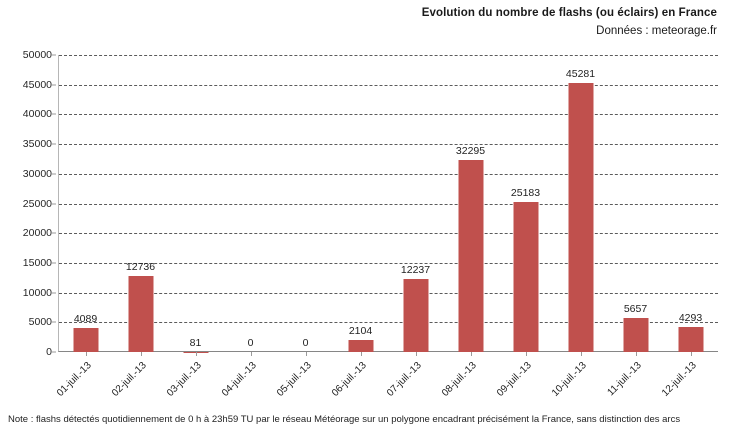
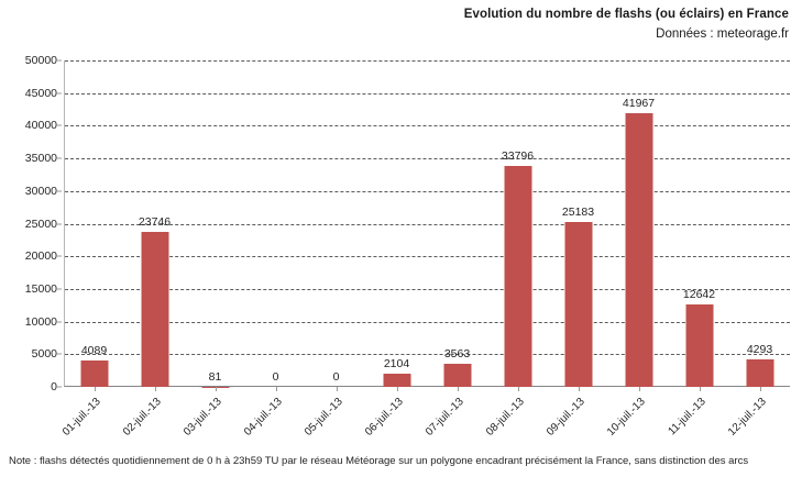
02-juil.-13: 12736 -> 23746
07-juil.-13: 12237 -> 3563
08-juil.-13: 32295 -> 33796
10-juil.-13: 45281 -> 41967
11-juil.-13: 5657 -> 12642
